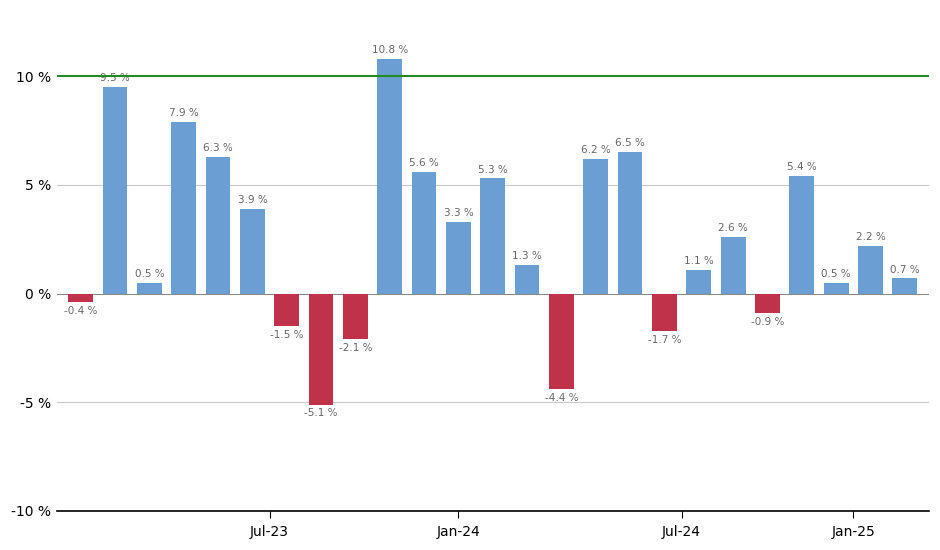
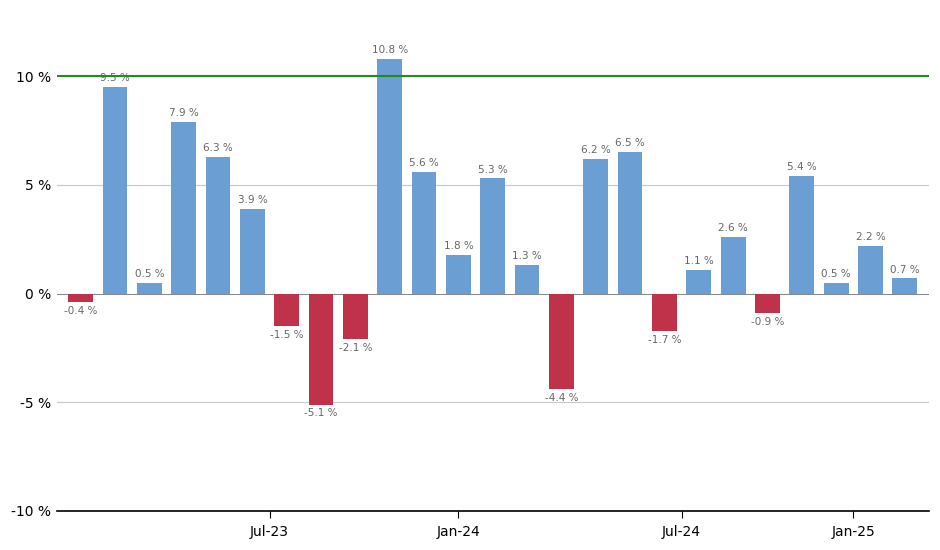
Jan-24: 3.3 -> 1.8
